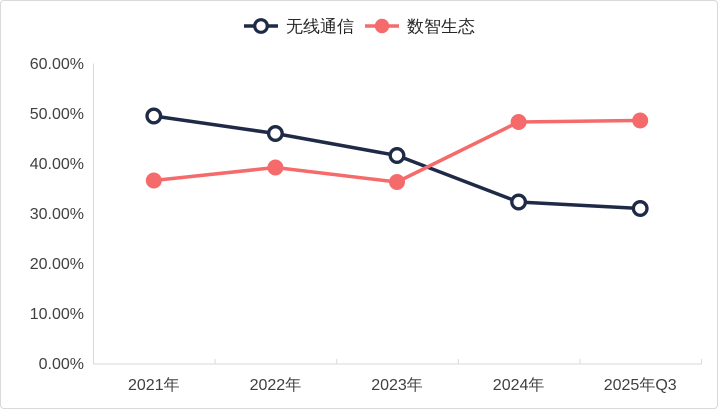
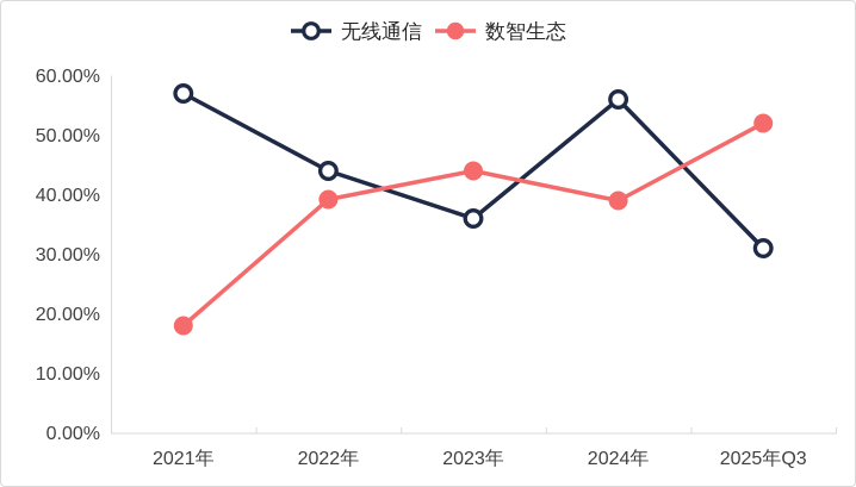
无线通信/2021年: 50% -> 57%
数智生态/2021年: 37% -> 18%
无线通信/2022年: 46% -> 44%
无线通信/2023年: 42% -> 36%
数智生态/2023年: 36% -> 44%
无线通信/2024年: 32% -> 56%
数智生态/2024年: 48% -> 39%
数智生态/2025年Q3: 49% -> 52%
